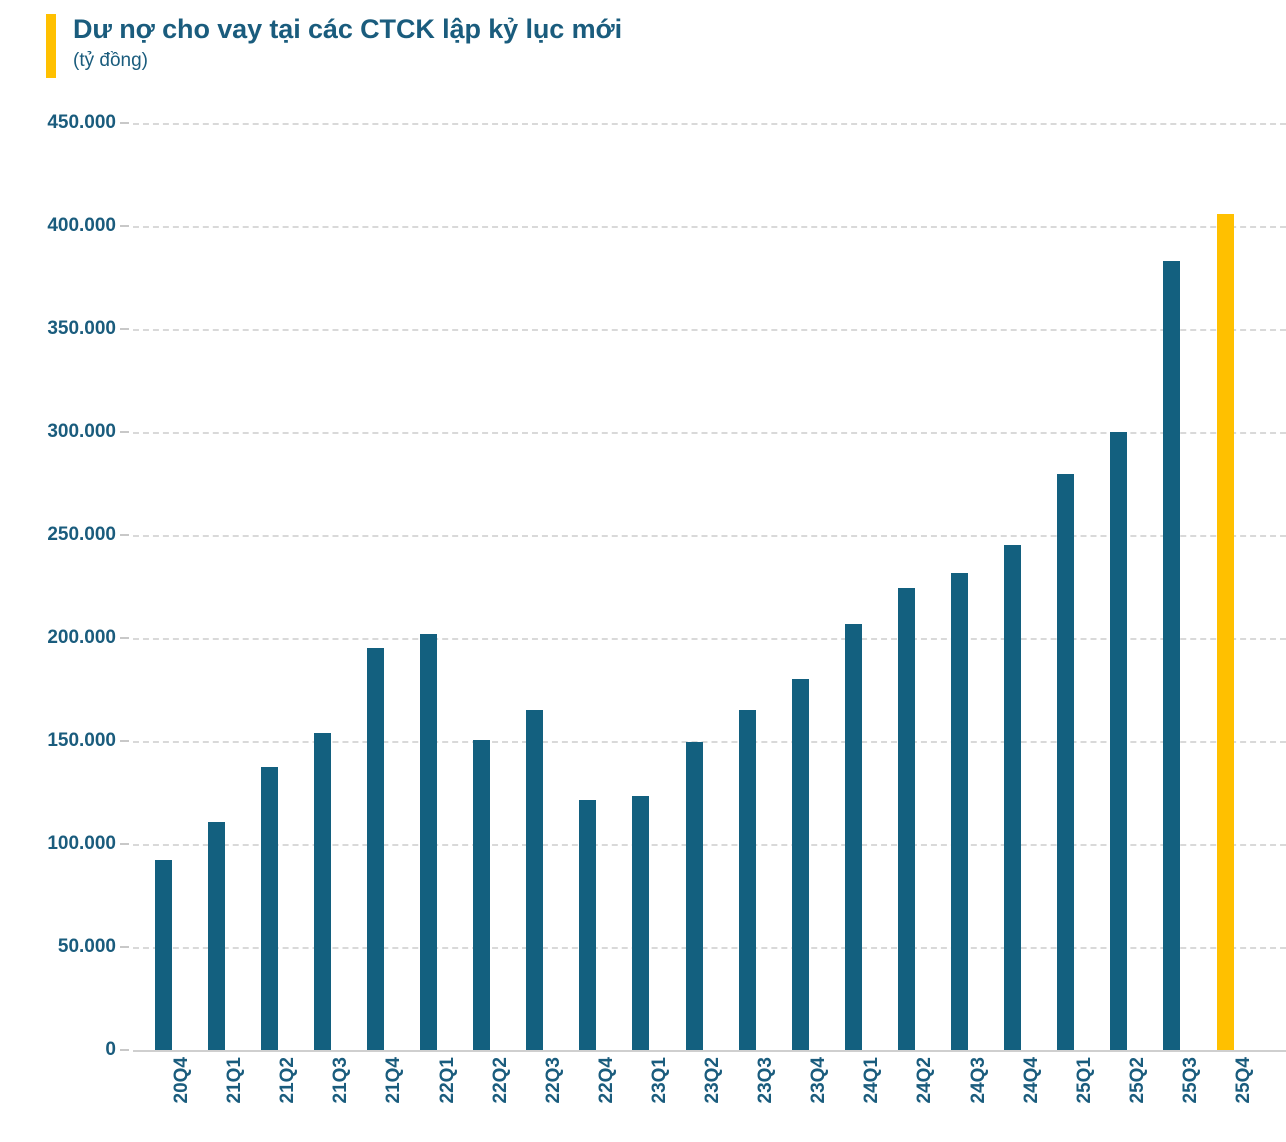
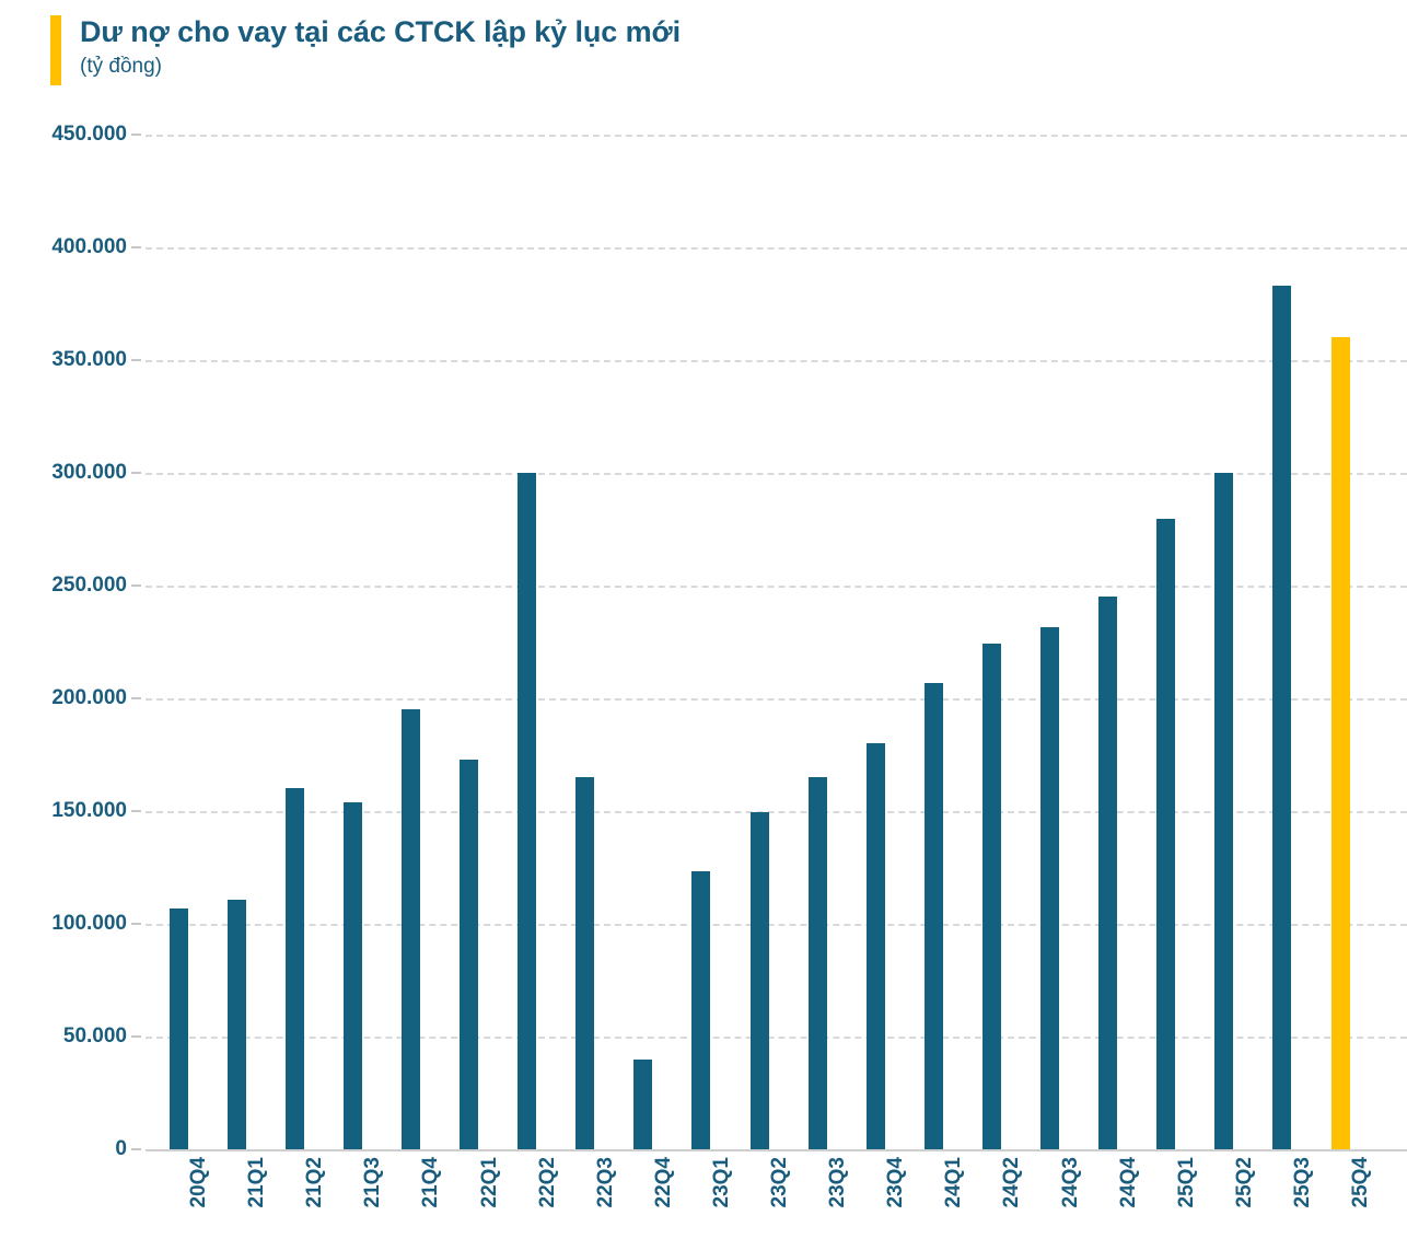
20Q4: 92000 -> 107000
21Q2: 138000 -> 160000
22Q1: 202000 -> 173000
22Q2: 150000 -> 300000
22Q4: 122000 -> 40000
25Q4: 406000 -> 360000
